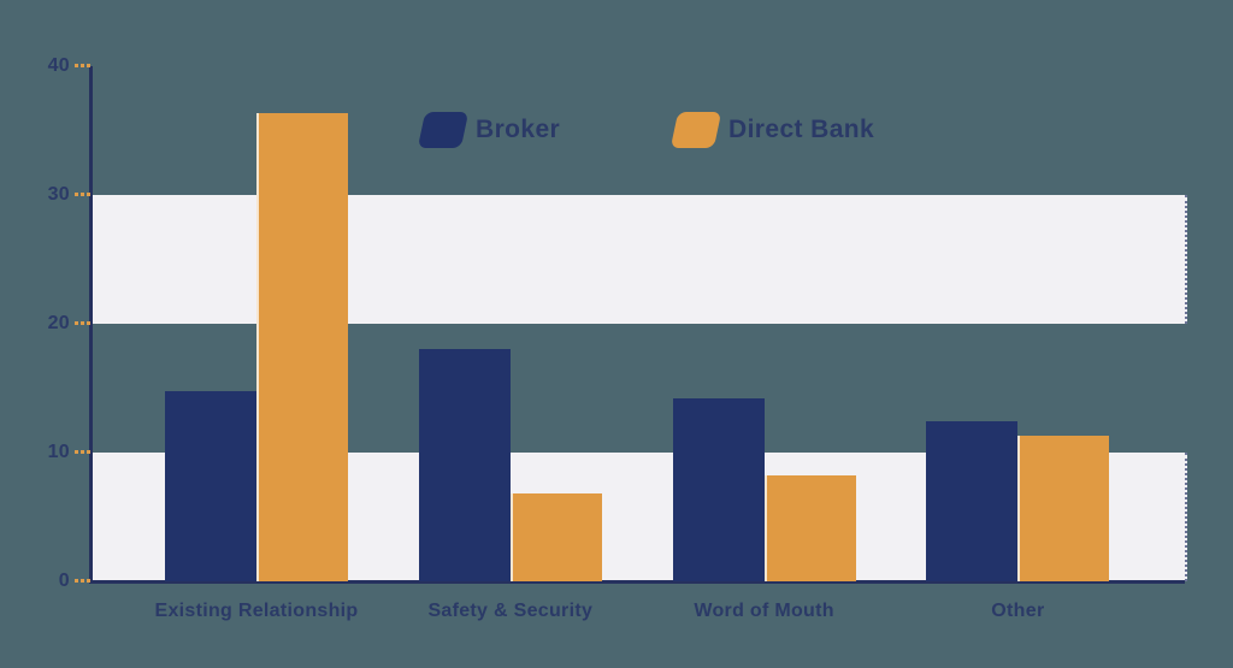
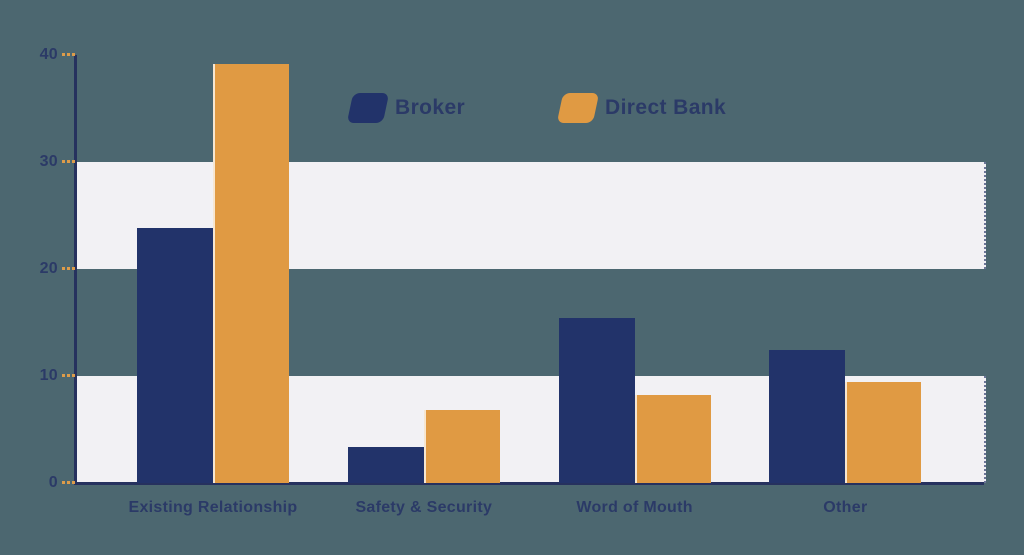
Broker/Existing Relationship: 14.8 -> 23.8
Direct Bank/Existing Relationship: 36.4 -> 39.2
Broker/Safety & Security: 18.0 -> 3.4
Broker/Word of Mouth: 14.2 -> 15.4
Direct Bank/Other: 11.3 -> 9.4
